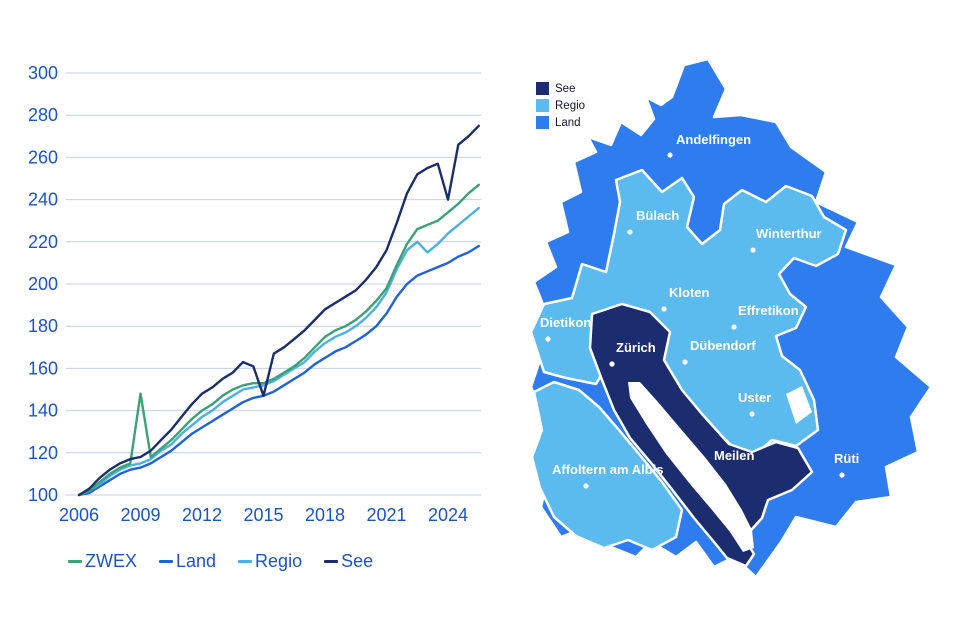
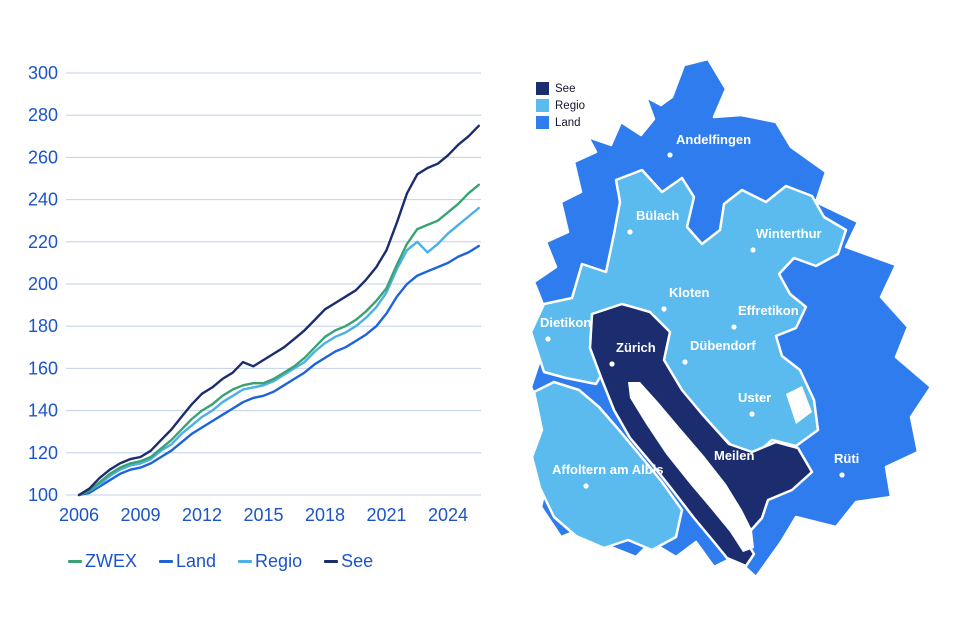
ZWEX/2009: 148 -> 116
See/2015: 147 -> 164
See/2024: 240 -> 261
